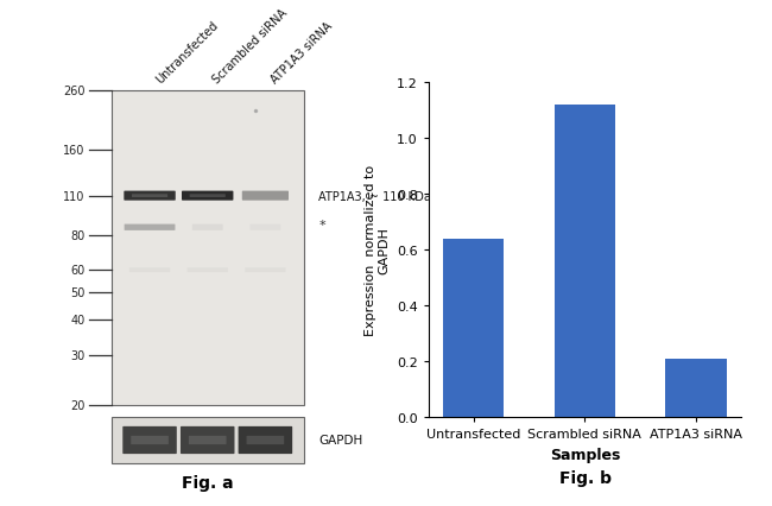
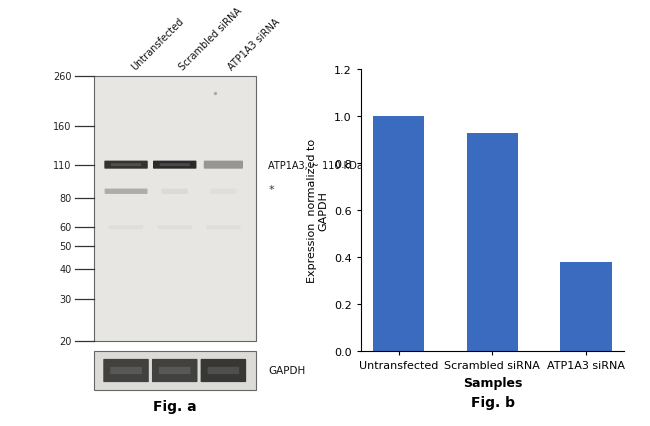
Untransfected: 0.64 -> 1.00
Scrambled siRNA: 1.12 -> 0.93
ATP1A3 siRNA: 0.21 -> 0.38
